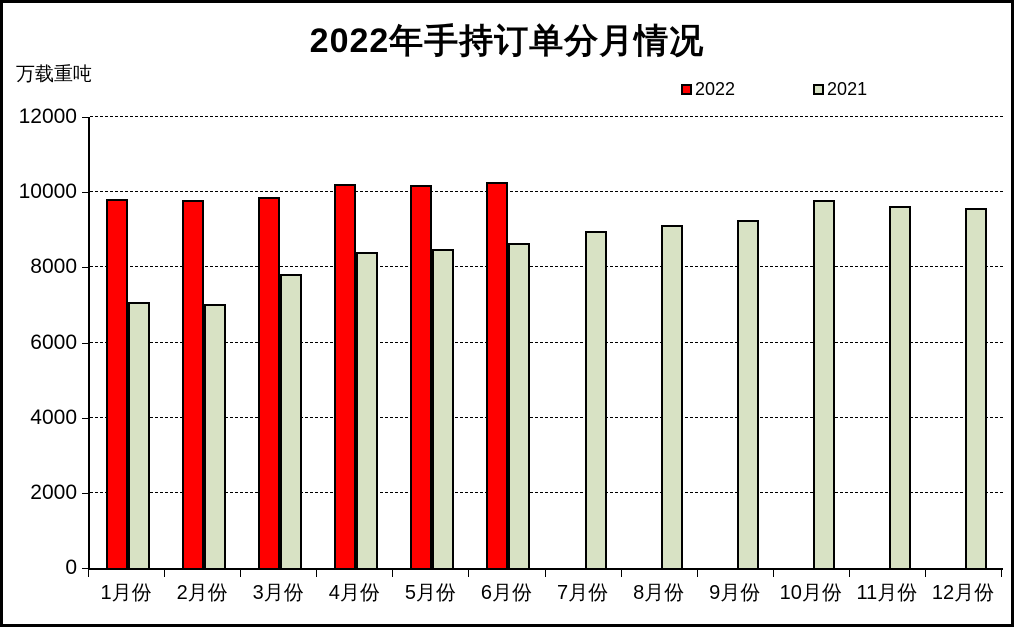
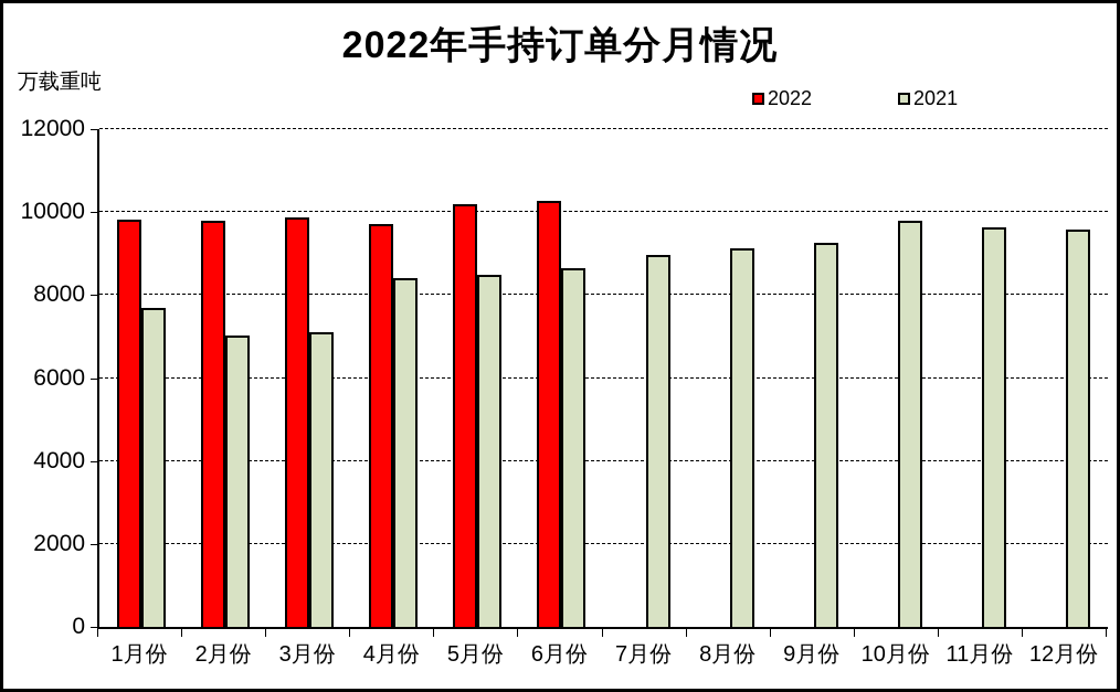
2021/1月份: 7100 -> 7700
2021/3月份: 7800 -> 7100
2022/4月份: 10200 -> 9700
